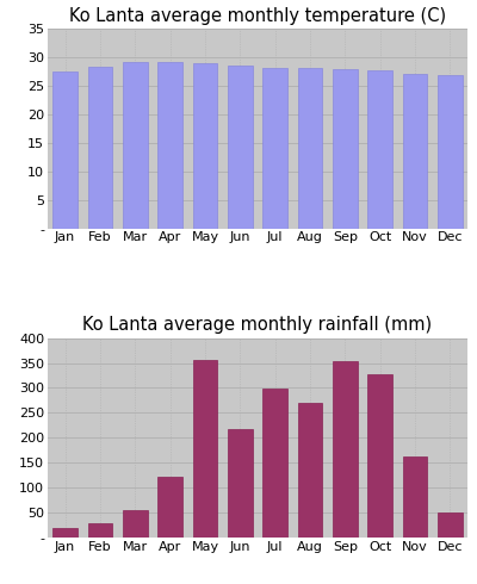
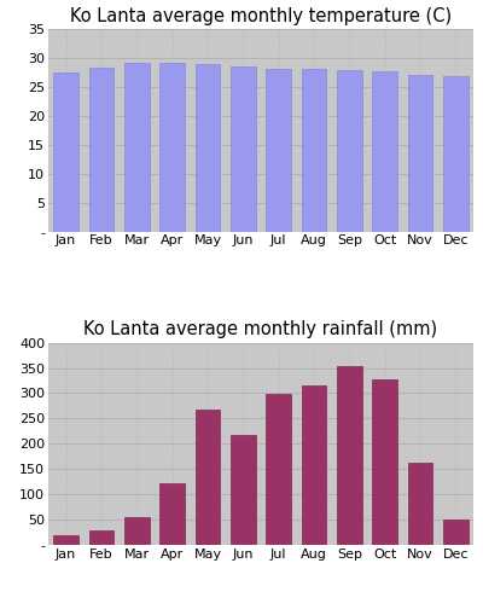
Ko Lanta average monthly rainfall (mm)/May: 355 -> 268
Ko Lanta average monthly rainfall (mm)/Aug: 270 -> 315
